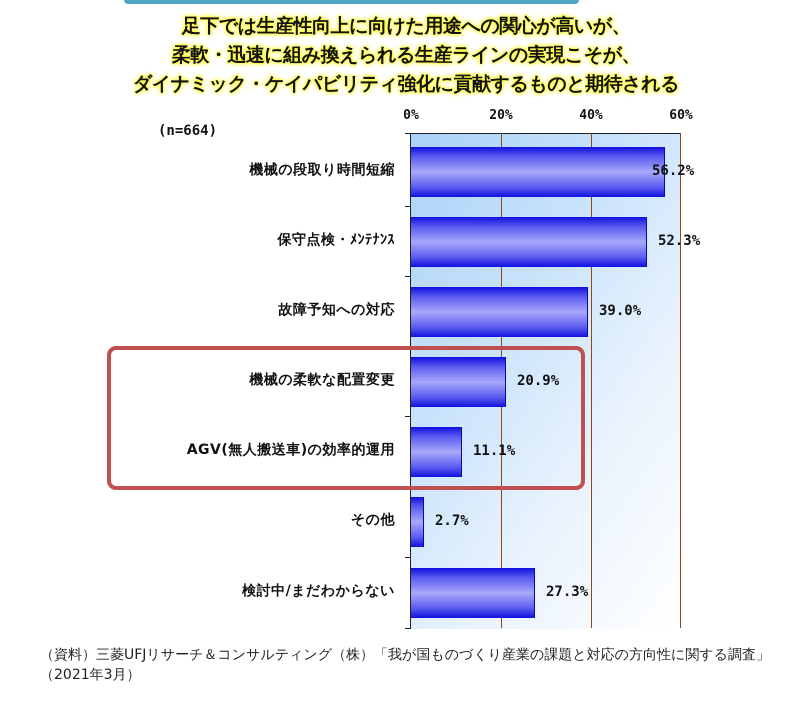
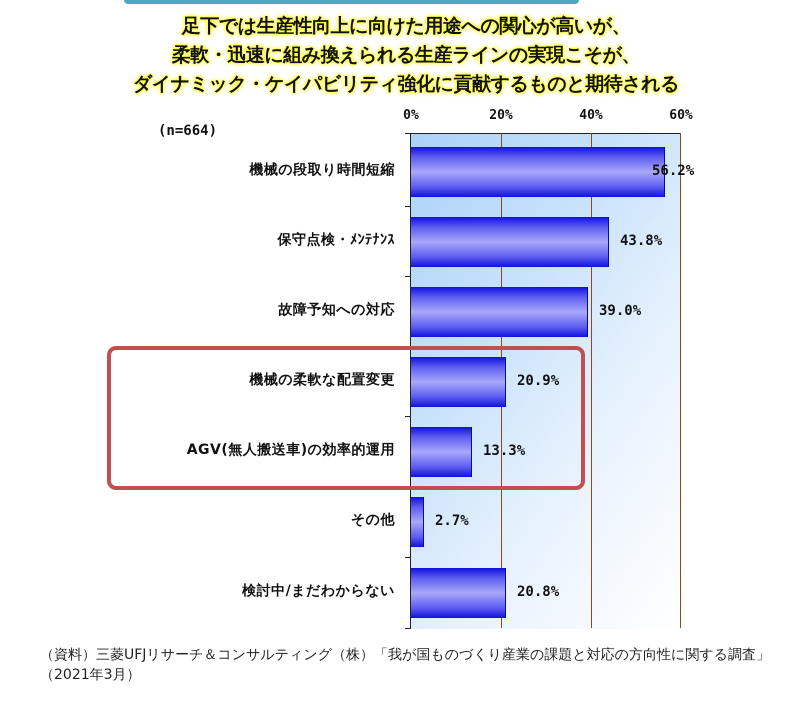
保守点検・ﾒﾝﾃﾅﾝｽ: 52.3% -> 43.8%
AGV(無人搬送車)の効率的運用: 11.1% -> 13.3%
検討中/まだわからない: 27.3% -> 20.8%
